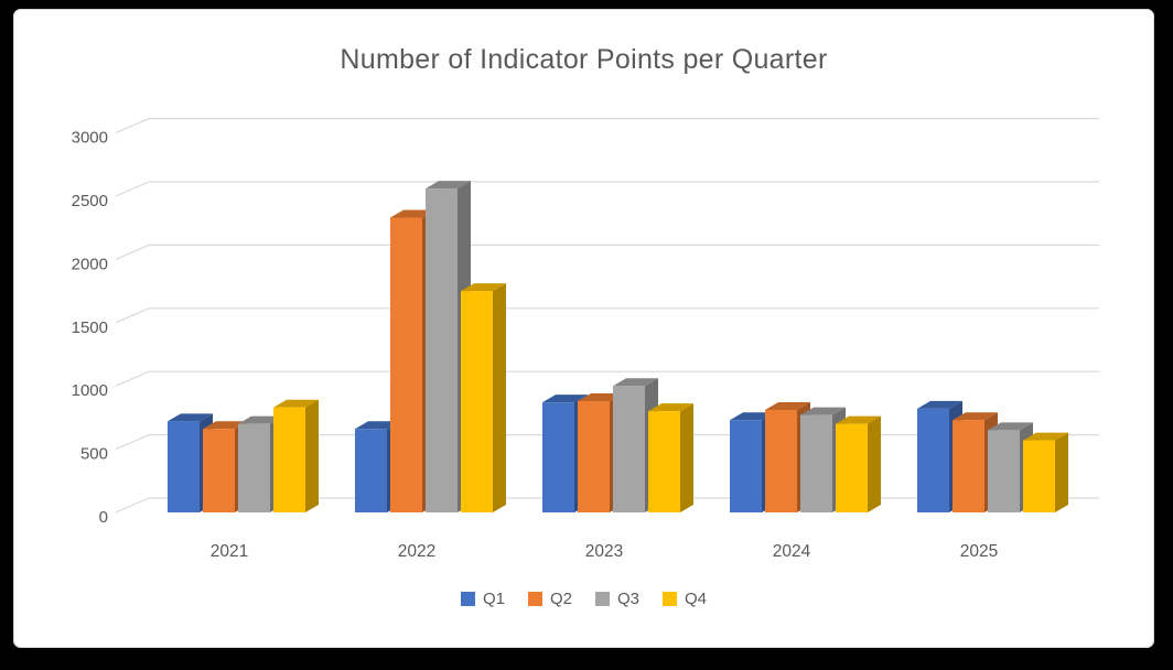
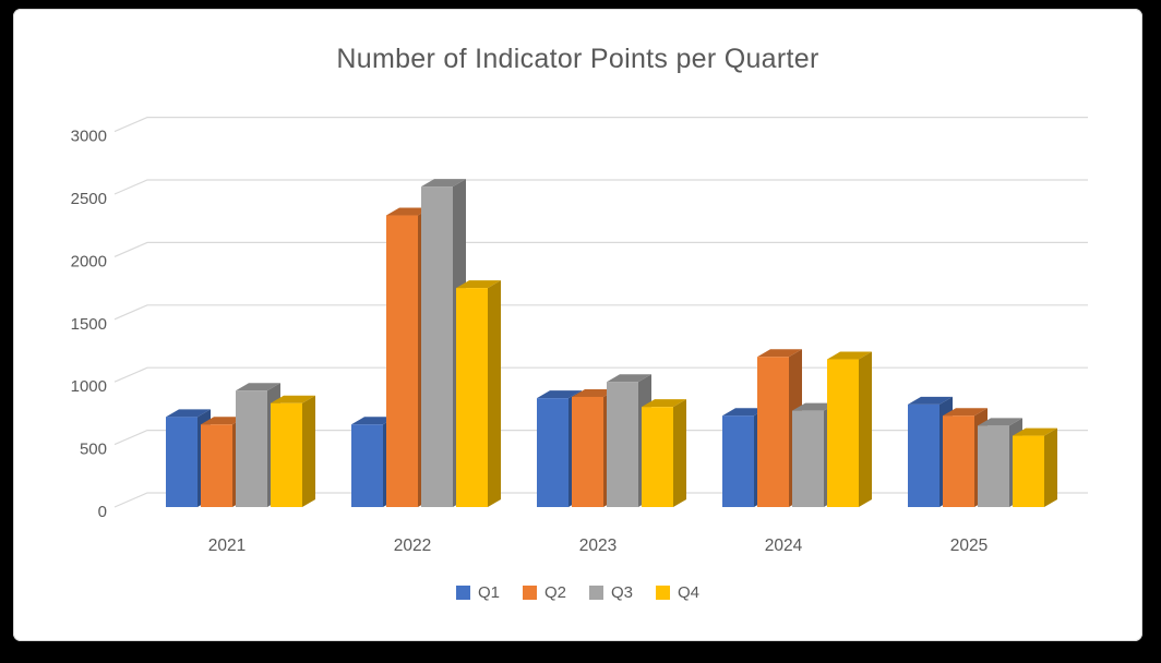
Q3/2021: 700 -> 930
Q2/2024: 810 -> 1200
Q4/2024: 700 -> 1180
